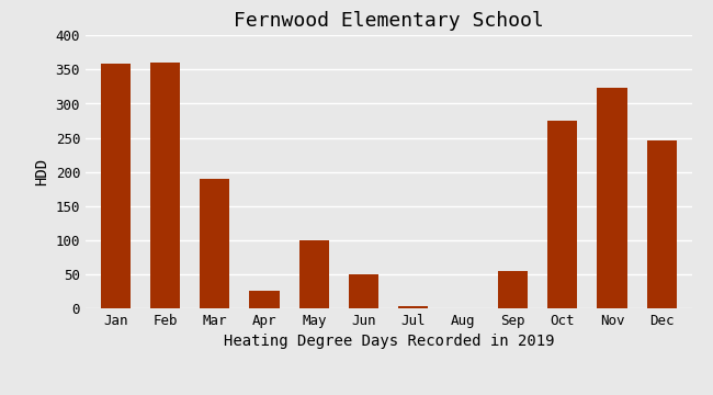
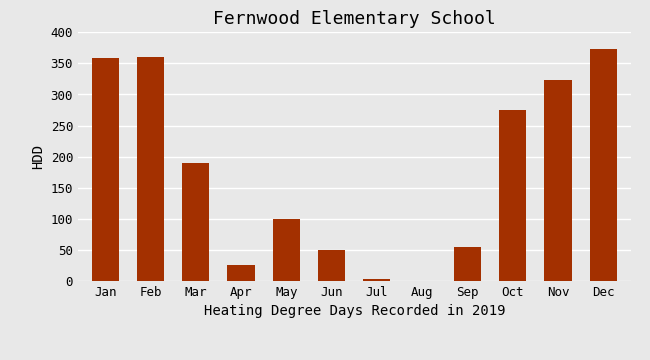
Dec: 246 -> 373
